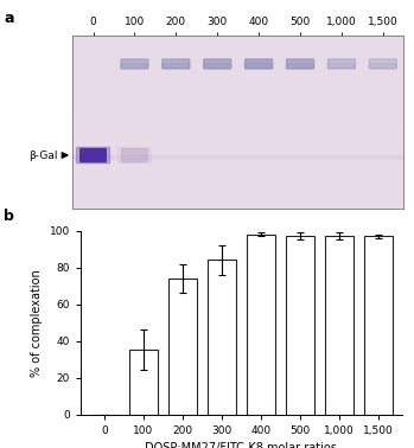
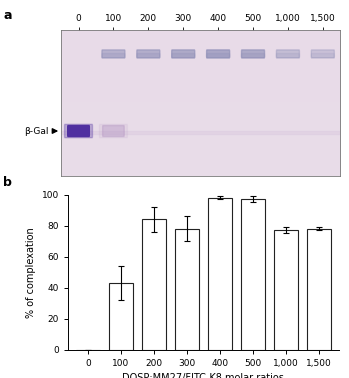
100: 35 -> 43
200: 74 -> 84
300: 84 -> 78
1,000: 97 -> 77
1,500: 97 -> 78
